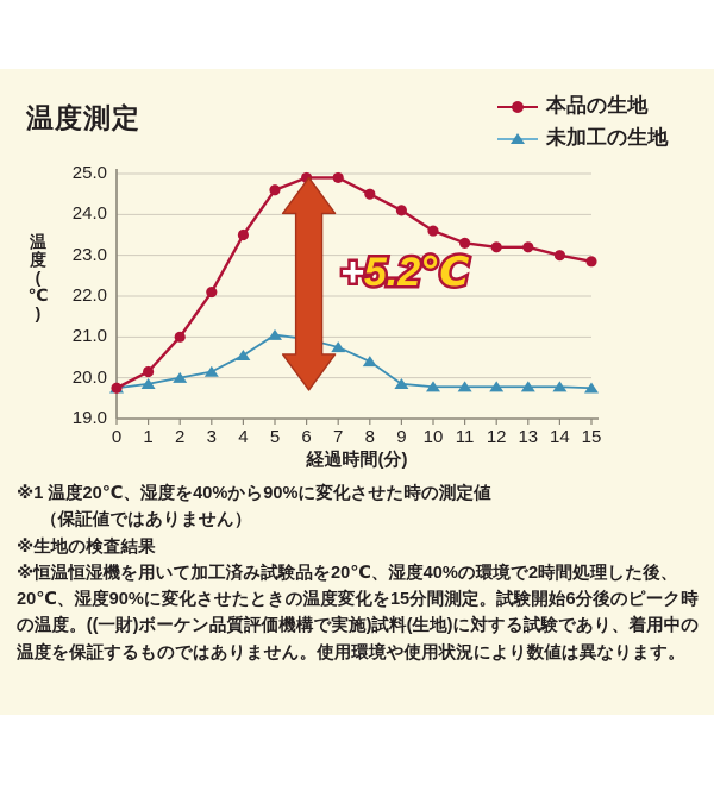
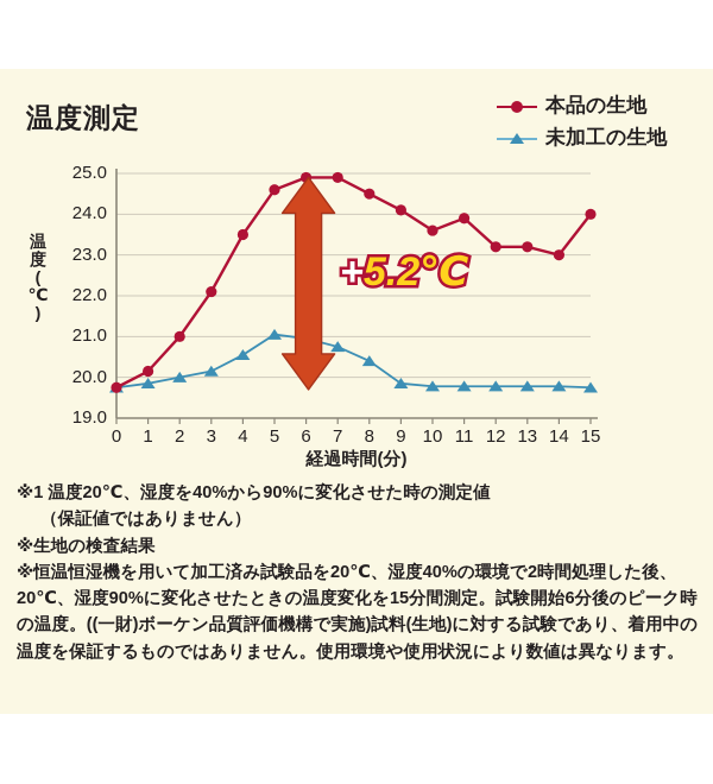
本品の生地/11: 23.3 -> 23.9
本品の生地/15: 22.9 -> 24.0
